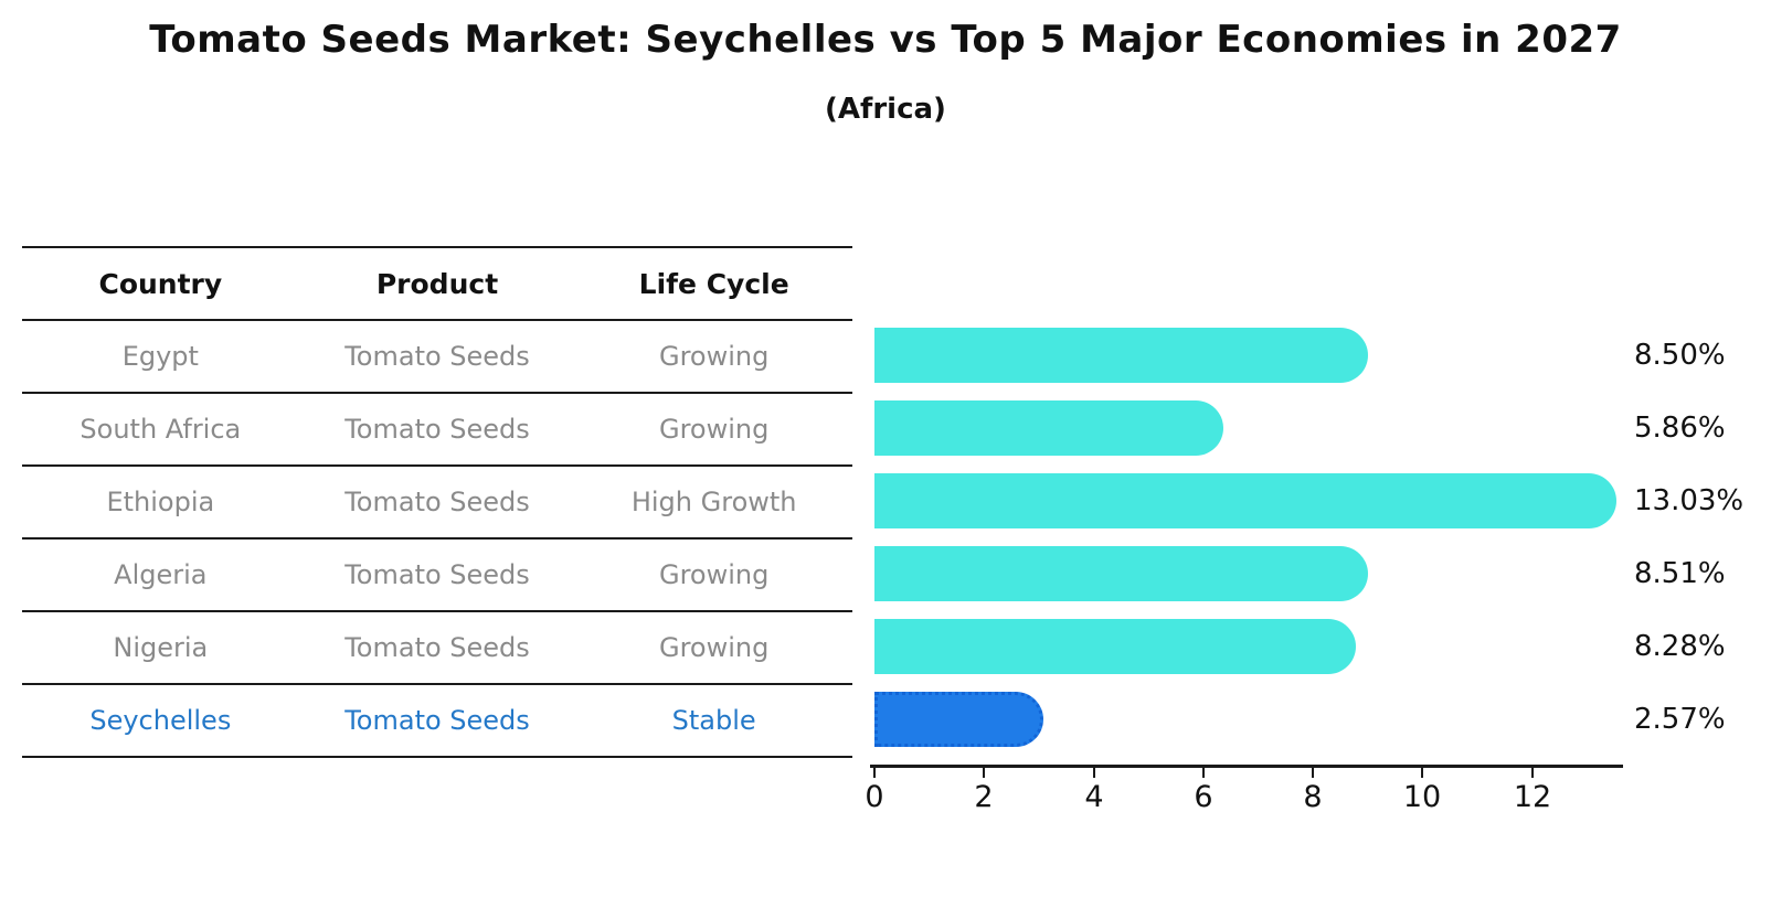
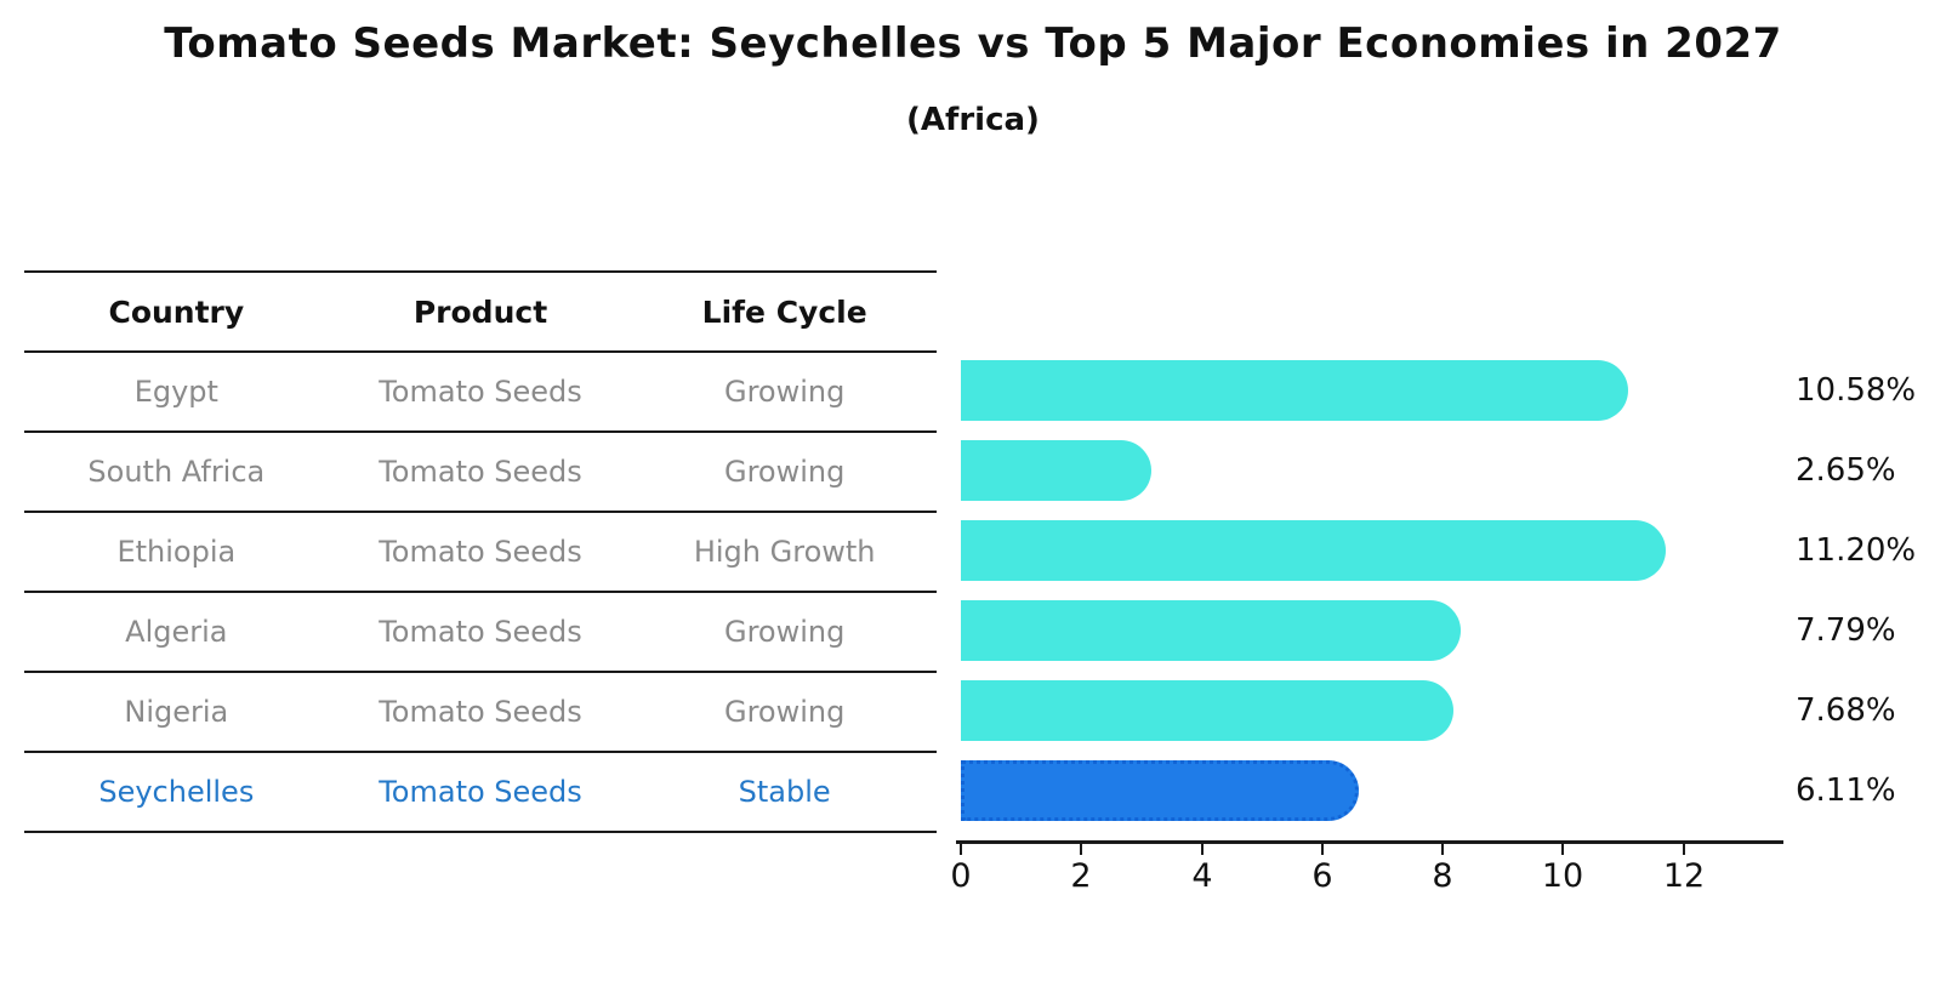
Egypt: 8.50% -> 10.58%
South Africa: 5.86% -> 2.65%
Ethiopia: 13.03% -> 11.20%
Algeria: 8.51% -> 7.79%
Nigeria: 8.28% -> 7.68%
Seychelles: 2.57% -> 6.11%
